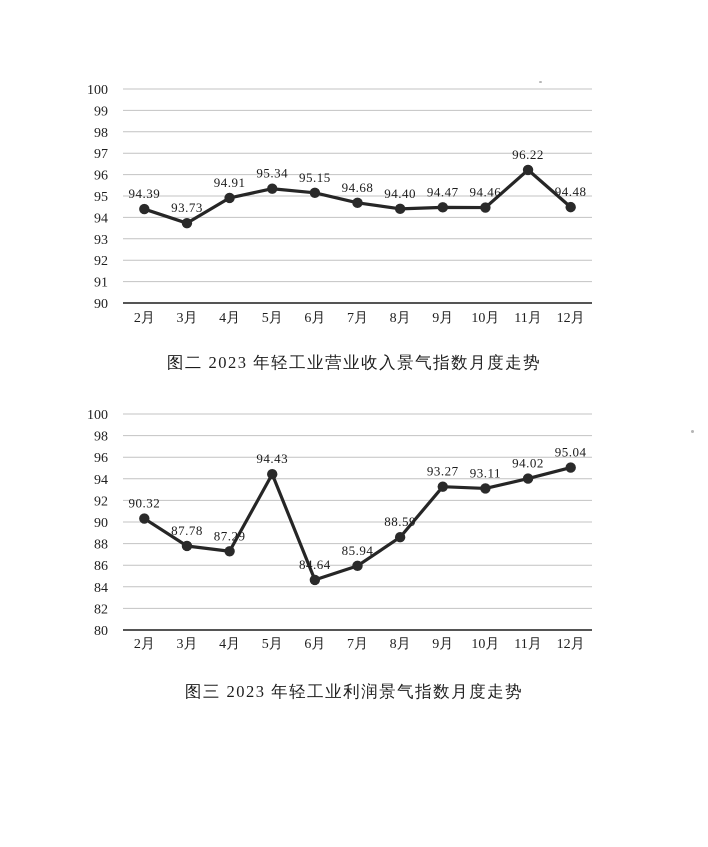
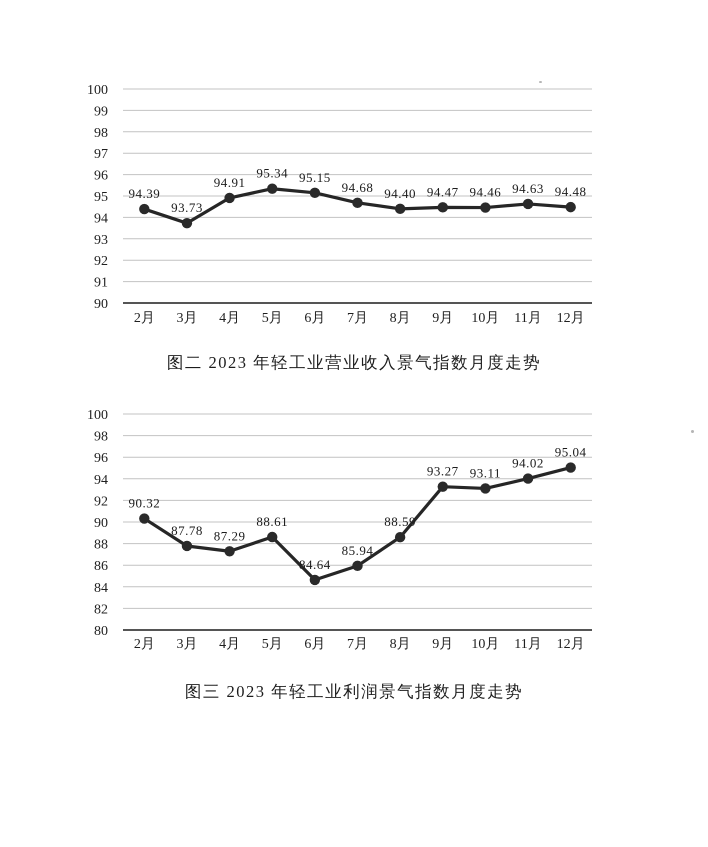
图二 2023 年轻工业营业收入景气指数月度走势/11月: 96.22 -> 94.63
图三 2023 年轻工业利润景气指数月度走势/5月: 94.43 -> 88.61
